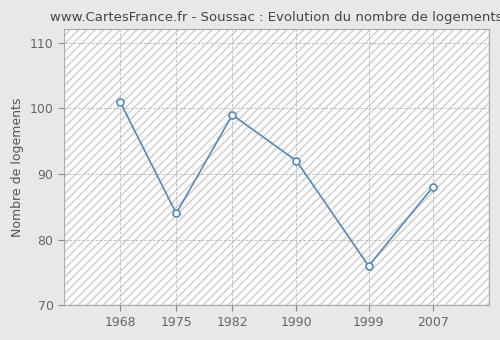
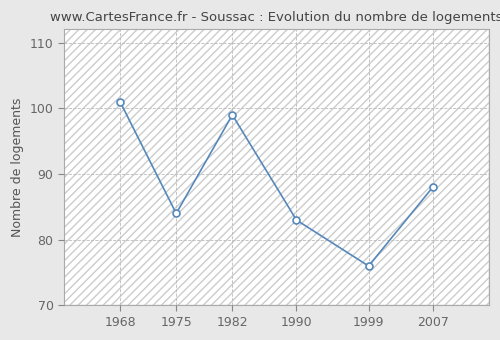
1990: 92 -> 83
